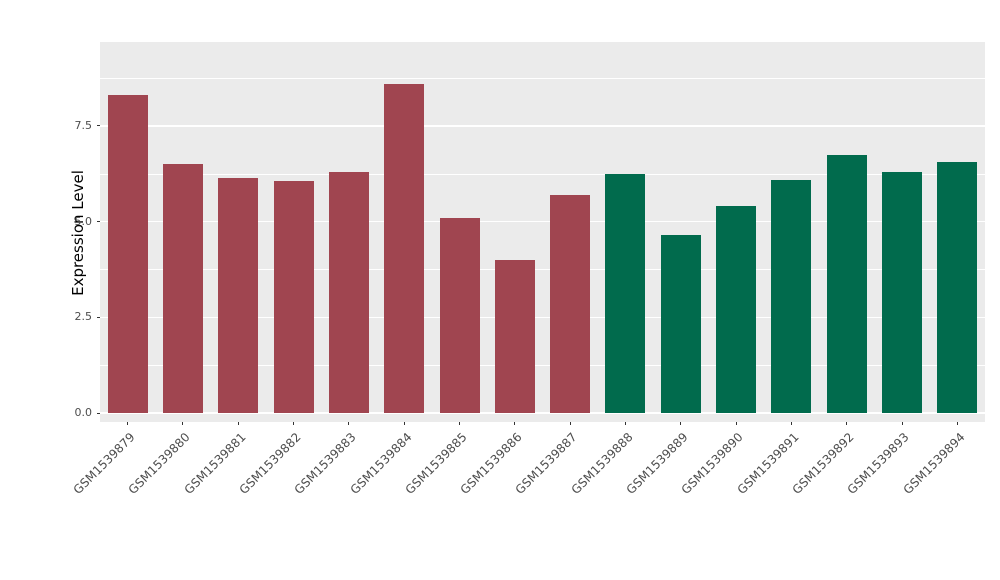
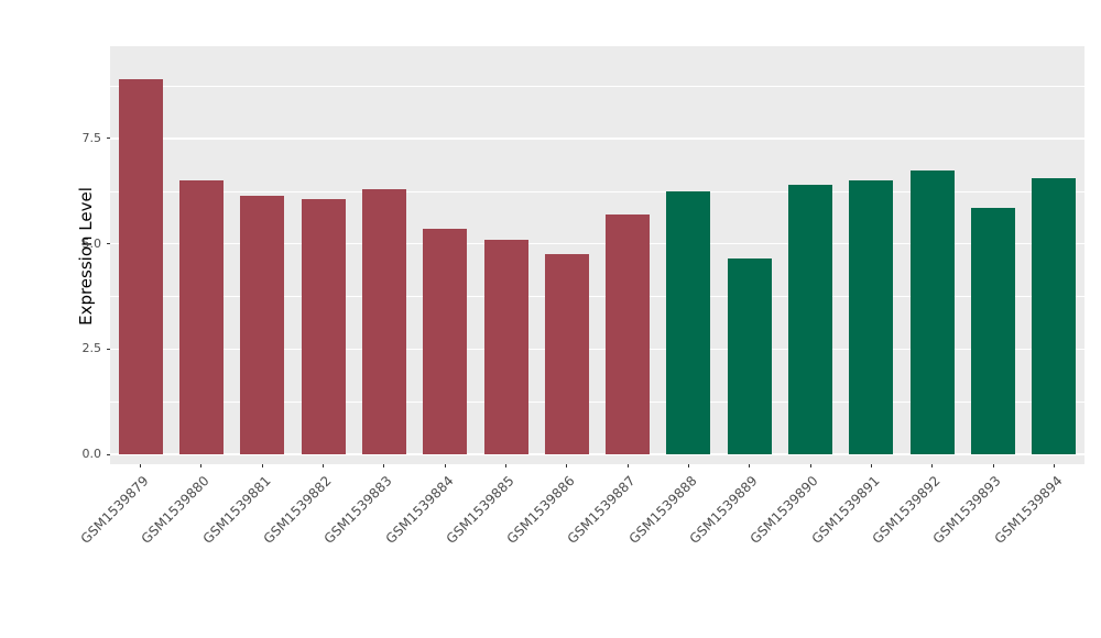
GSM1539879: 8.3 -> 8.9
GSM1539884: 8.6 -> 5.3
GSM1539886: 4.0 -> 4.8
GSM1539890: 5.4 -> 6.4
GSM1539891: 6.1 -> 6.5
GSM1539893: 6.3 -> 5.8
